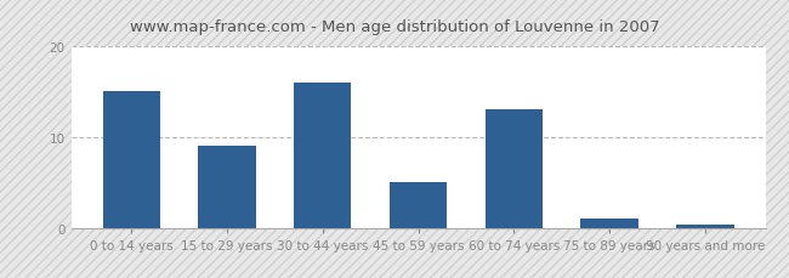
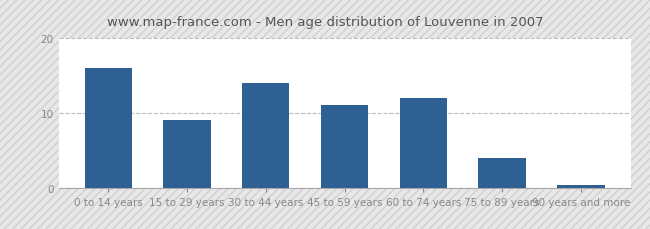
0 to 14 years: 15.0 -> 16.0
30 to 44 years: 16.0 -> 14.0
45 to 59 years: 5.0 -> 11.0
60 to 74 years: 13.0 -> 12.0
75 to 89 years: 1.0 -> 4.0
